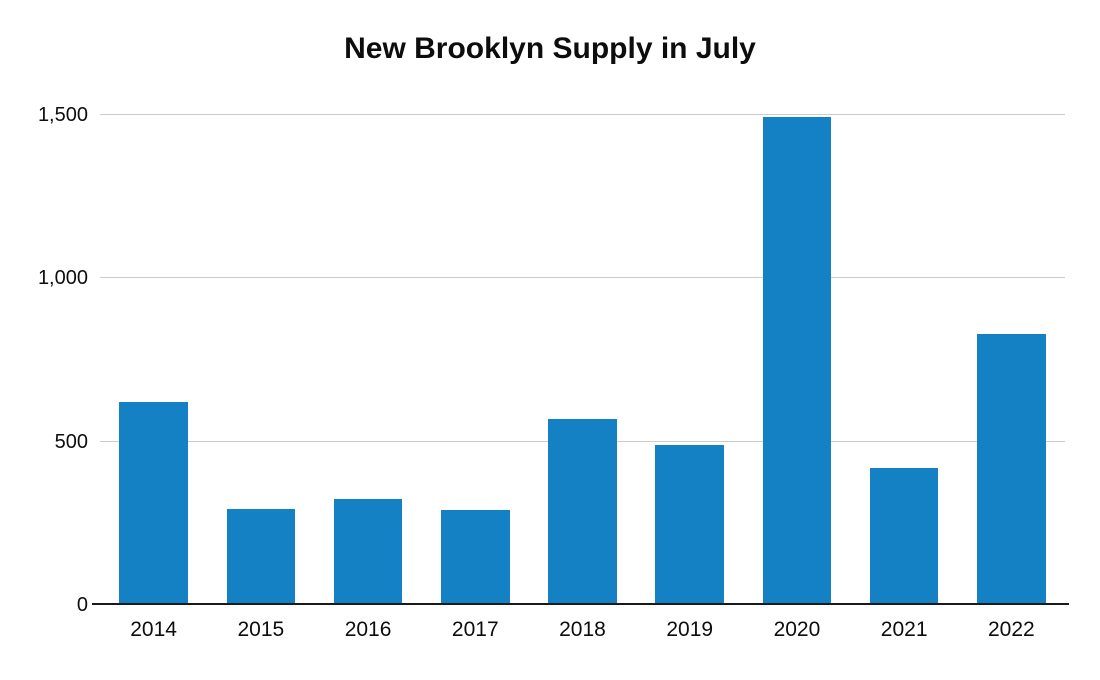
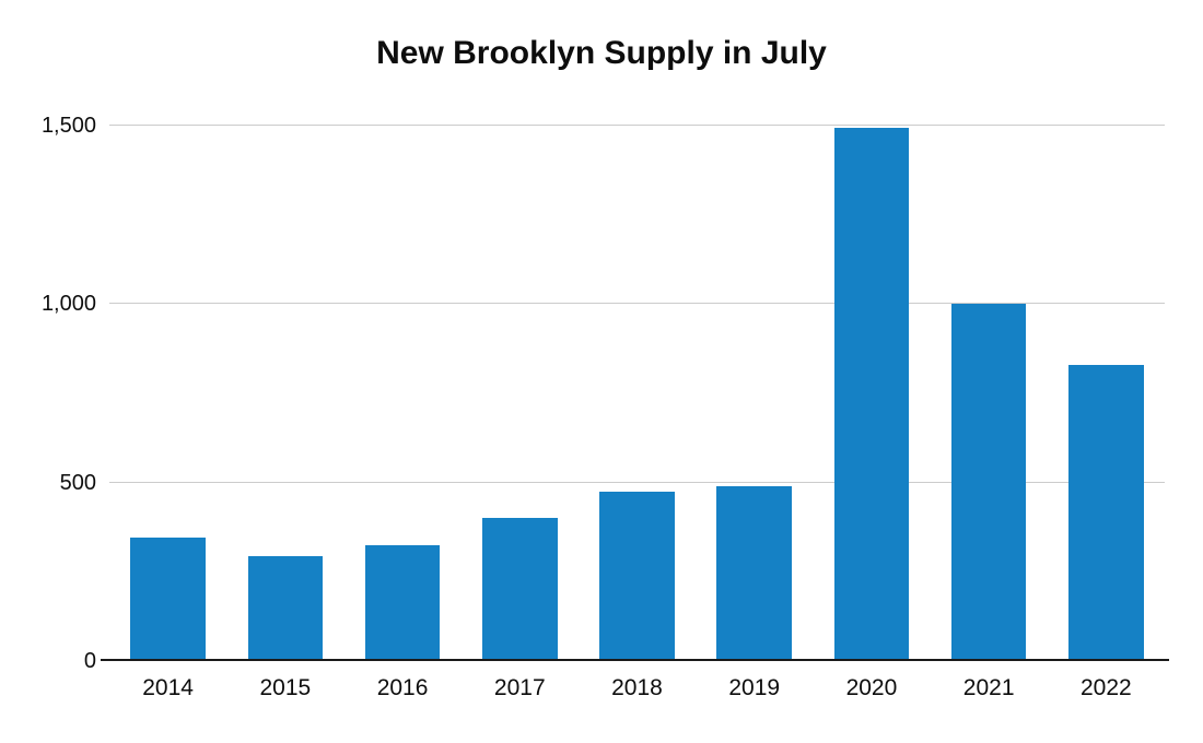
2014: 620 -> 340
2017: 290 -> 400
2018: 570 -> 480
2021: 420 -> 1000
